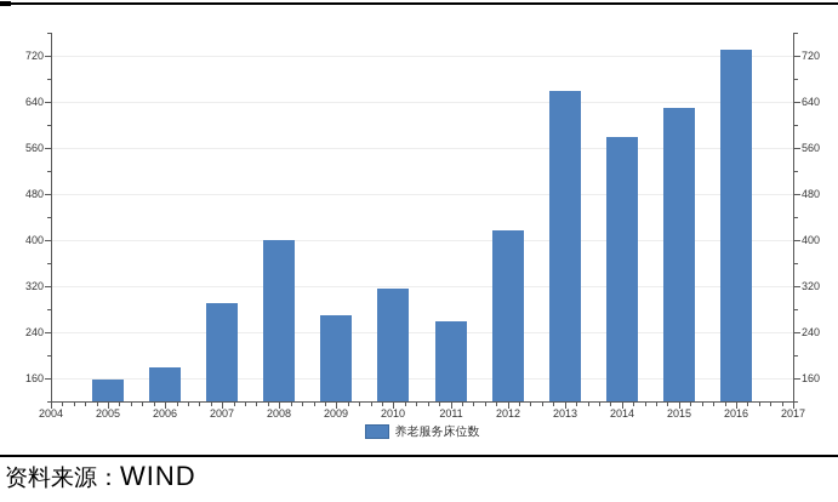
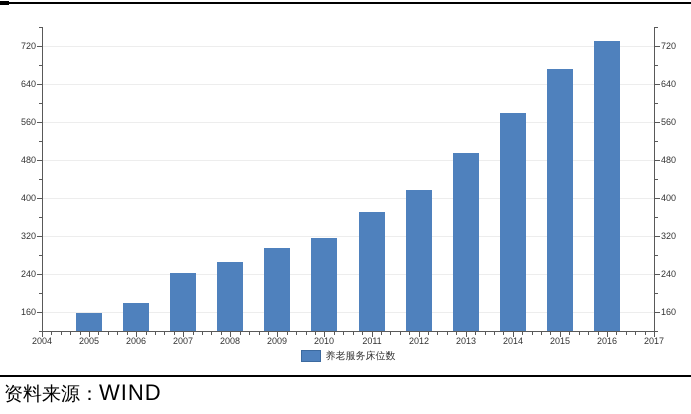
2007: 290 -> 240
2008: 400 -> 270
2009: 270 -> 290
2011: 260 -> 370
2013: 660 -> 490
2015: 630 -> 670
